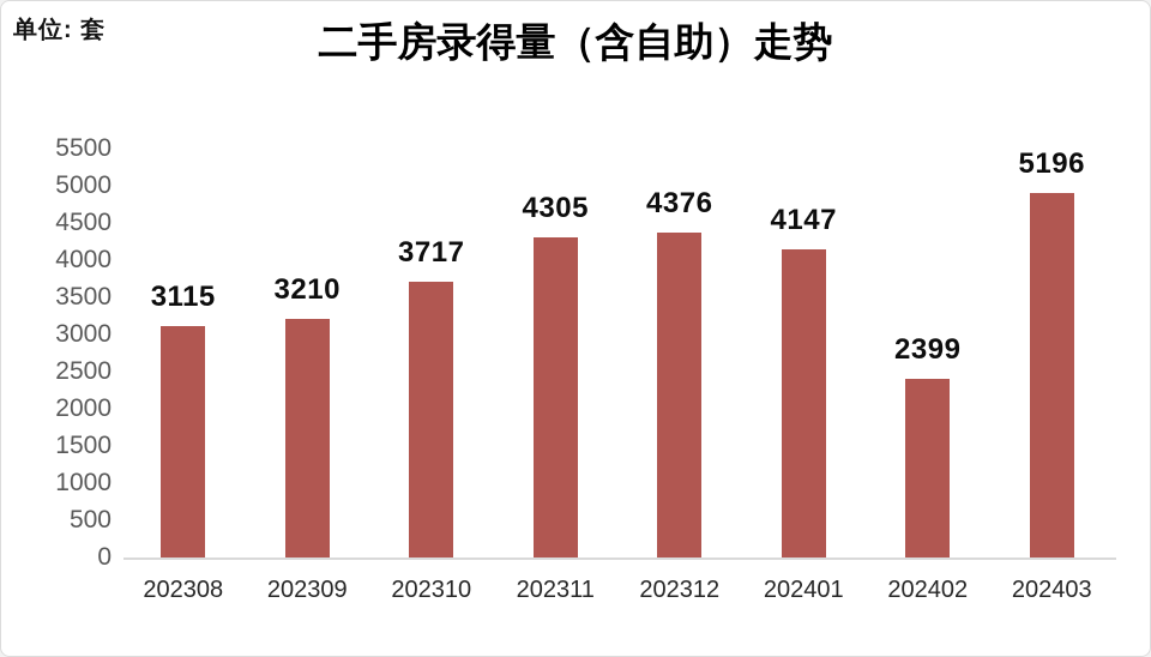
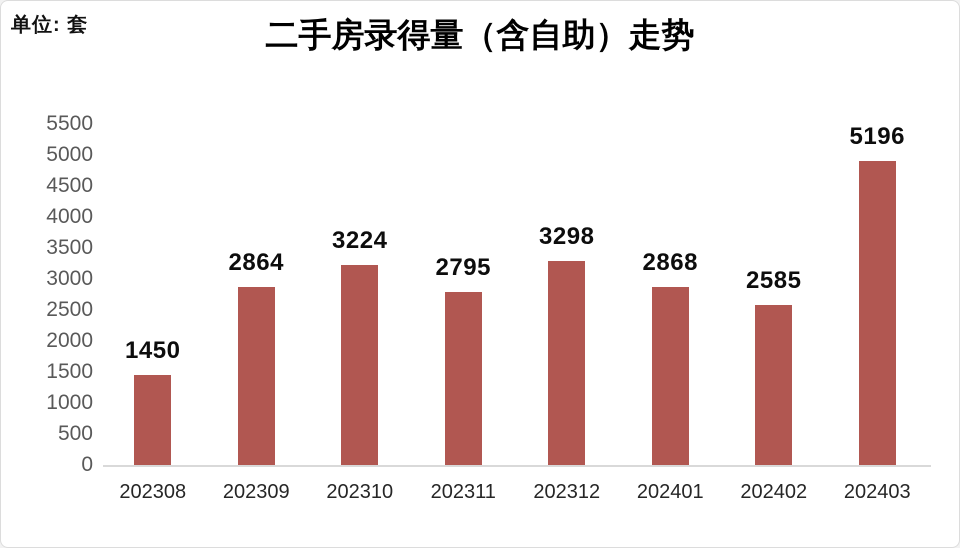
202308: 3115 -> 1450
202309: 3210 -> 2864
202310: 3717 -> 3224
202311: 4305 -> 2795
202312: 4376 -> 3298
202401: 4147 -> 2868
202402: 2399 -> 2585
